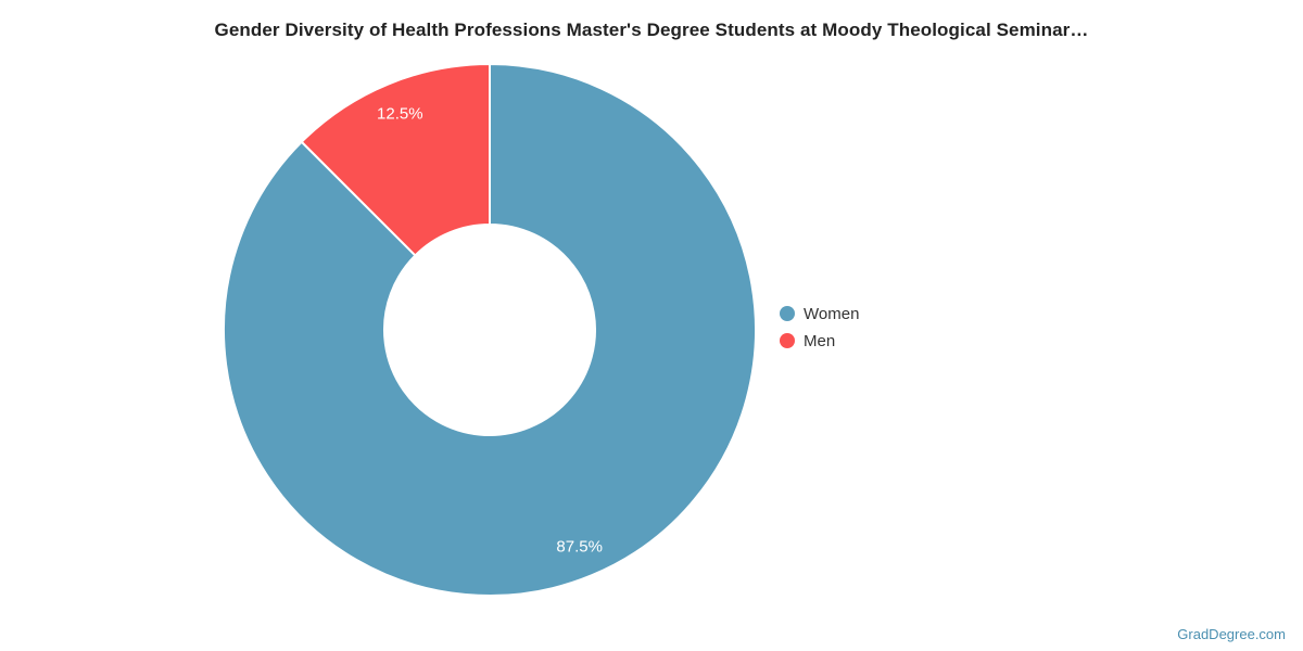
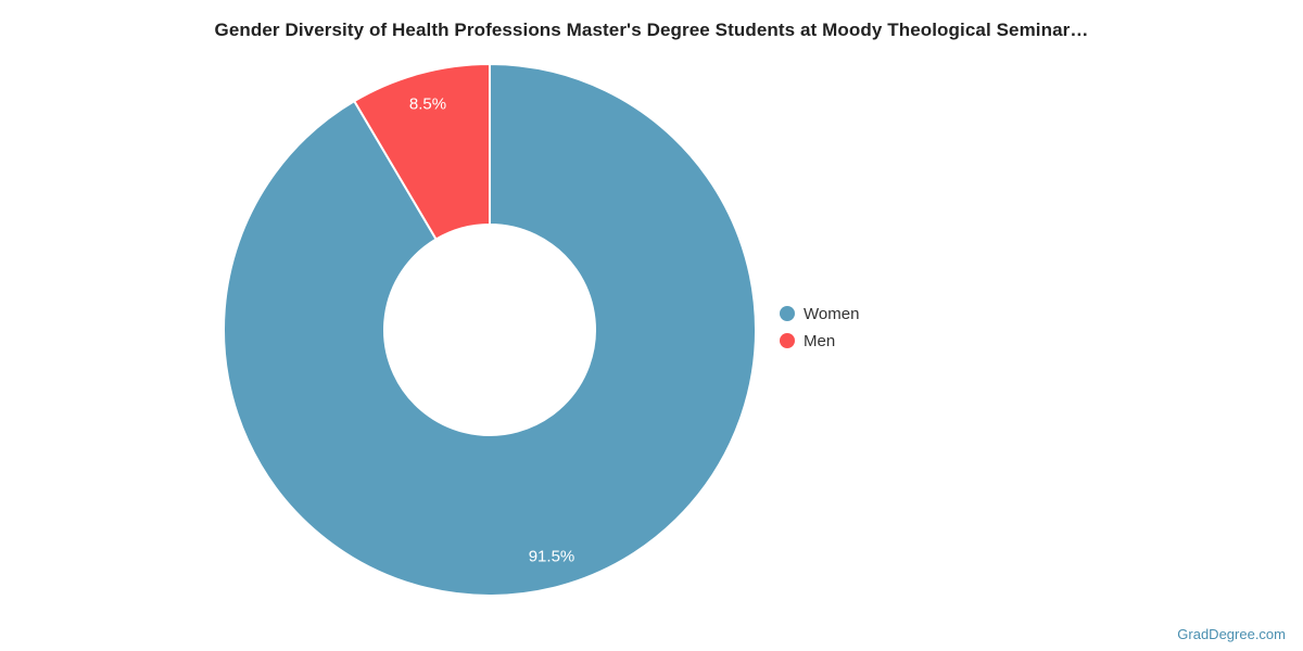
Women: 87.5% -> 91.5%
Men: 12.5% -> 8.5%
